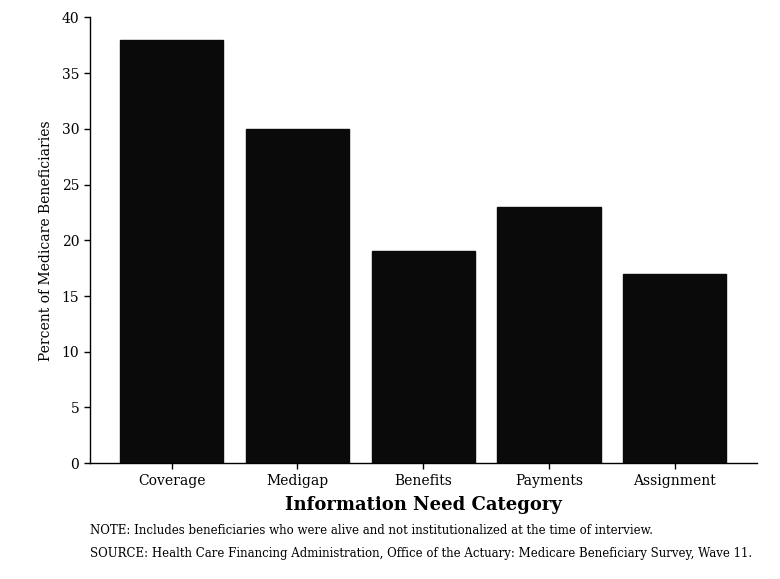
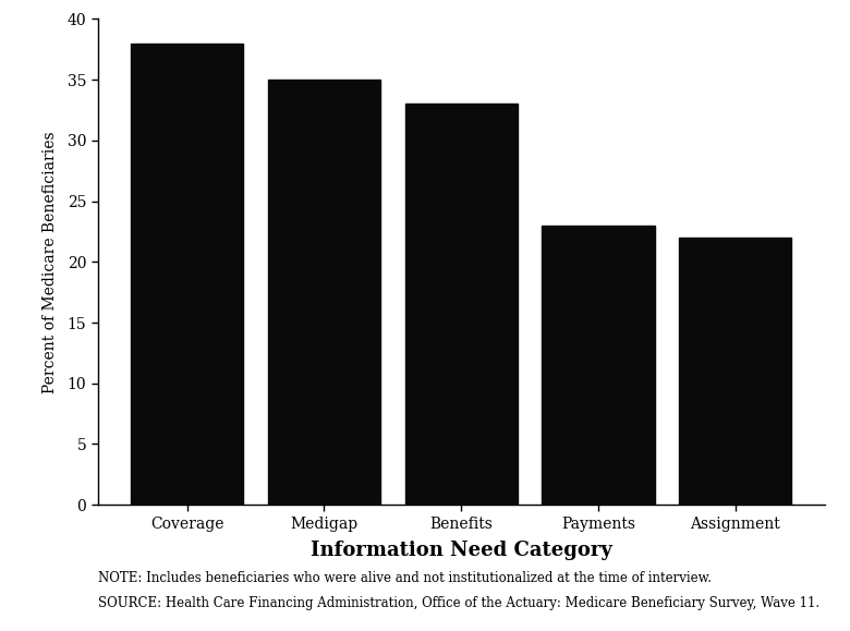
Medigap: 30 -> 35
Benefits: 19 -> 33
Assignment: 17 -> 22
